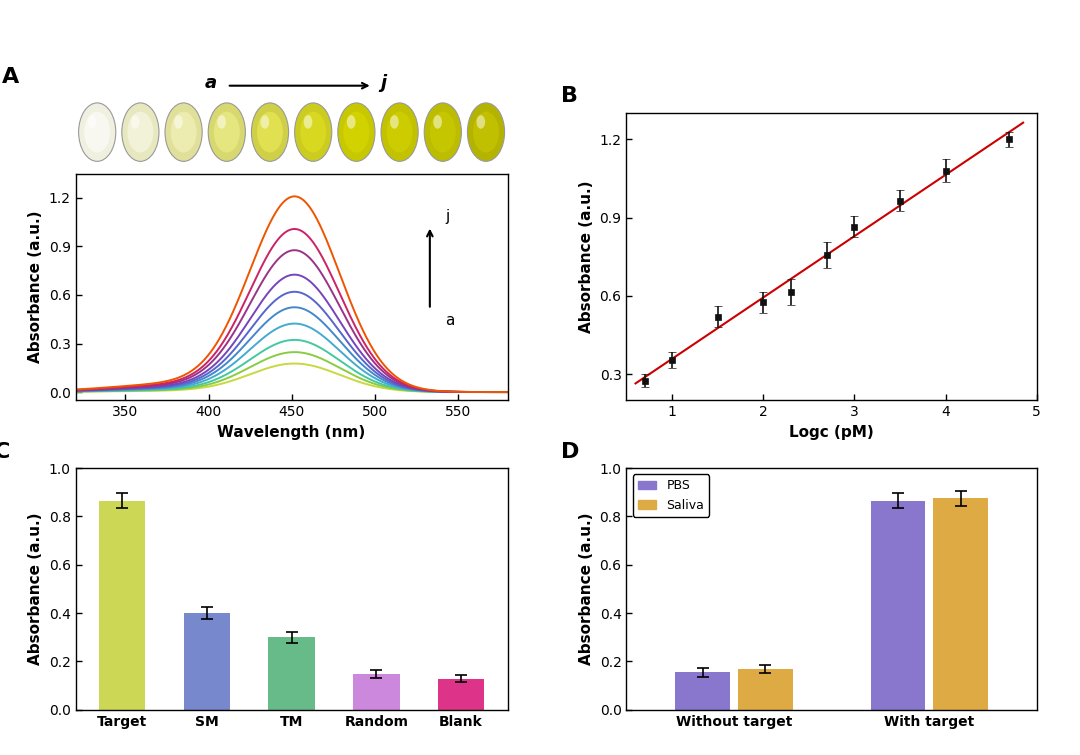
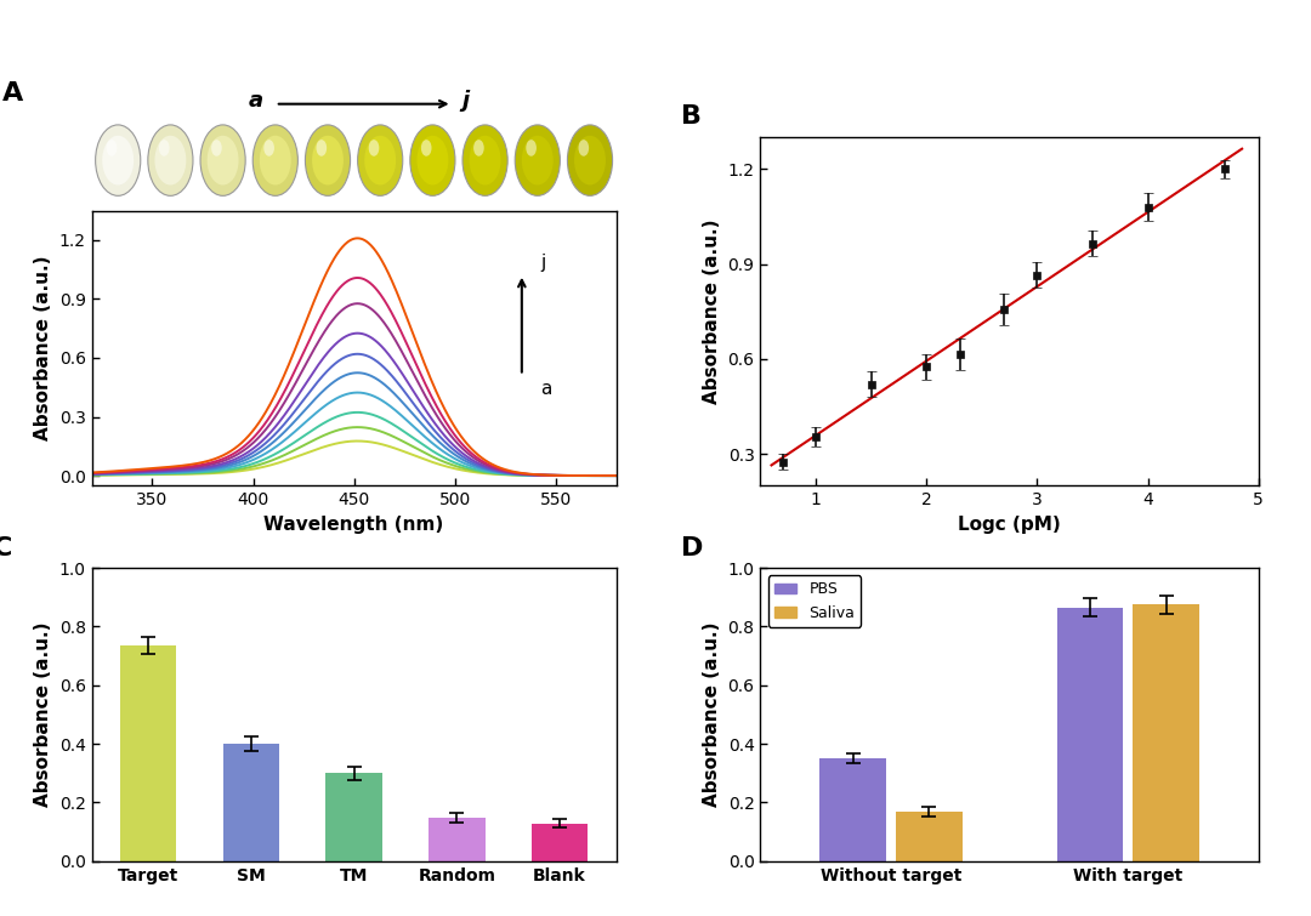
Target: 0.865 -> 0.735
PBS/Without target: 0.155 -> 0.350
